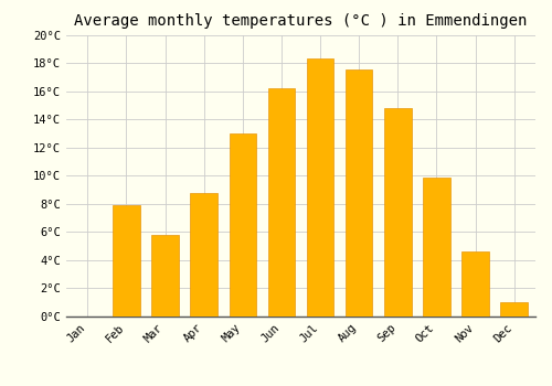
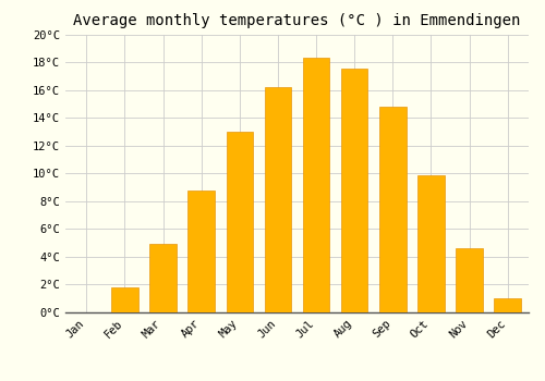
Feb: 7.9°C -> 1.8°C
Mar: 5.8°C -> 4.9°C
